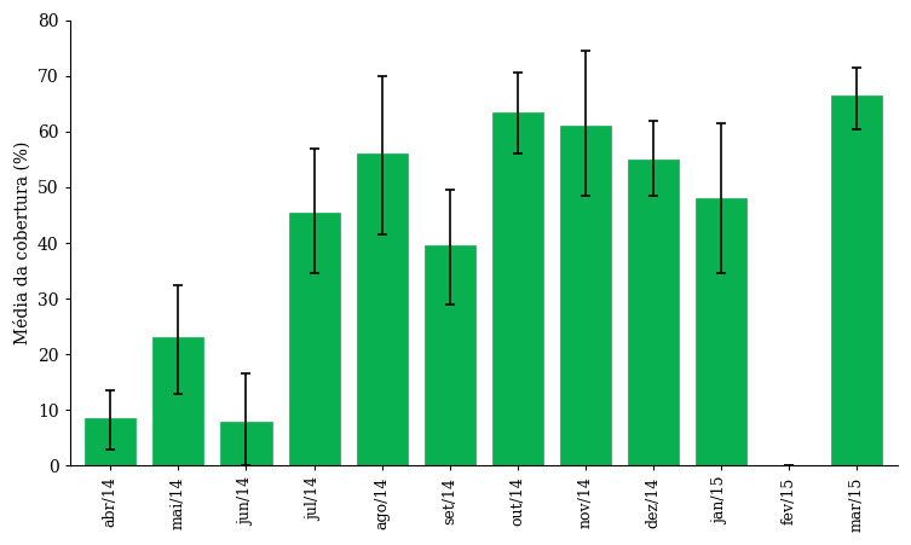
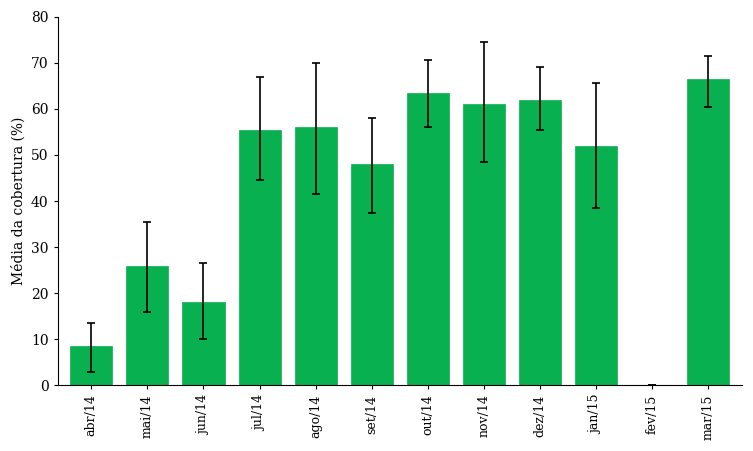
mai/14: 23.0 -> 26.0
jun/14: 8.0 -> 18.0
jul/14: 45.5 -> 55.5
set/14: 39.5 -> 48.0
dez/14: 55.0 -> 62.0
jan/15: 48.0 -> 52.0
